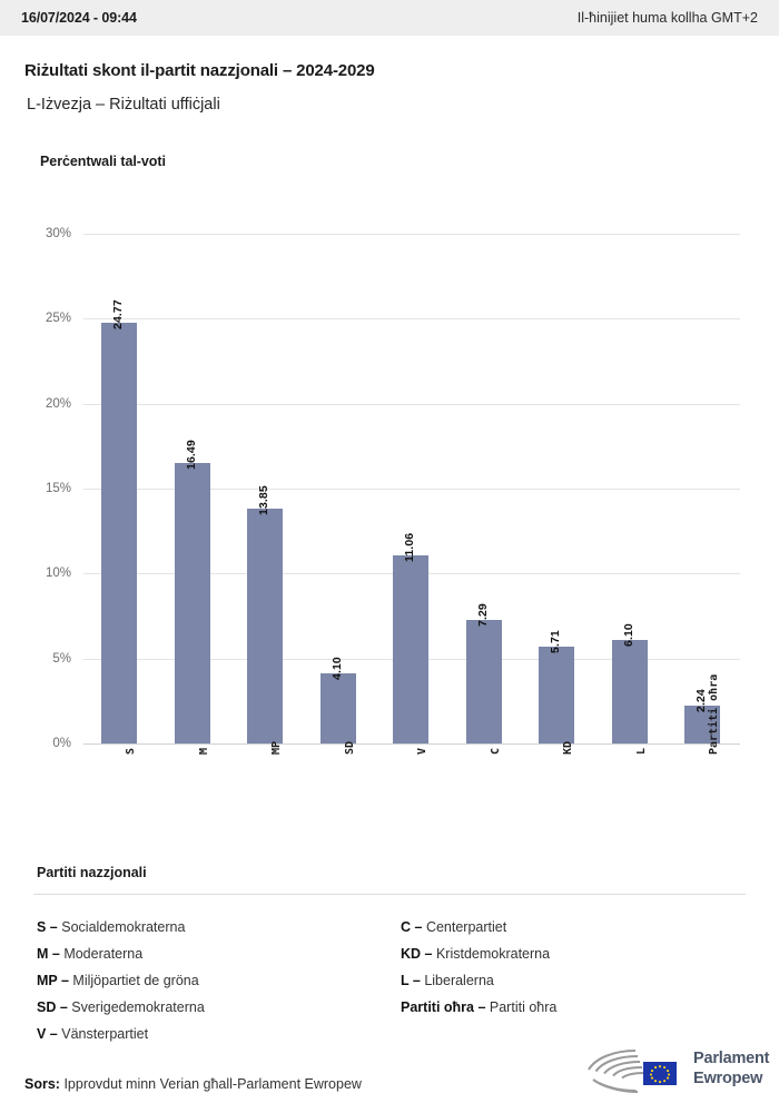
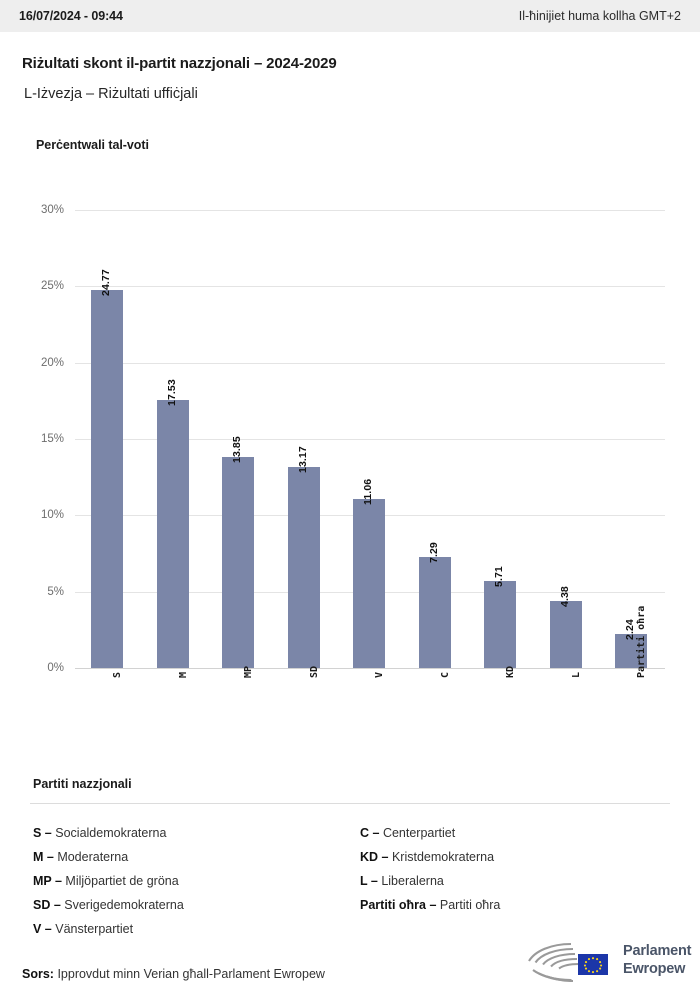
M: 16.49 -> 17.53
SD: 4.10 -> 13.17
L: 6.10 -> 4.38
